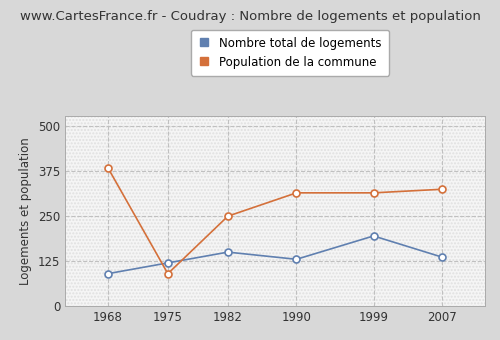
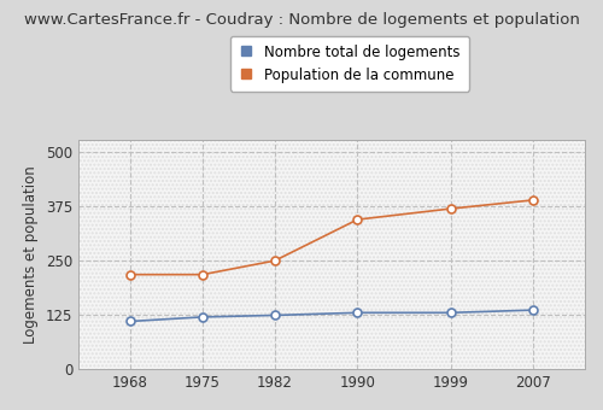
Nombre total de logements/1968: 90 -> 110
Population de la commune/1968: 385 -> 218
Population de la commune/1975: 90 -> 218
Nombre total de logements/1982: 150 -> 124
Population de la commune/1990: 315 -> 345
Nombre total de logements/1999: 195 -> 130
Population de la commune/1999: 315 -> 370
Population de la commune/2007: 325 -> 390
